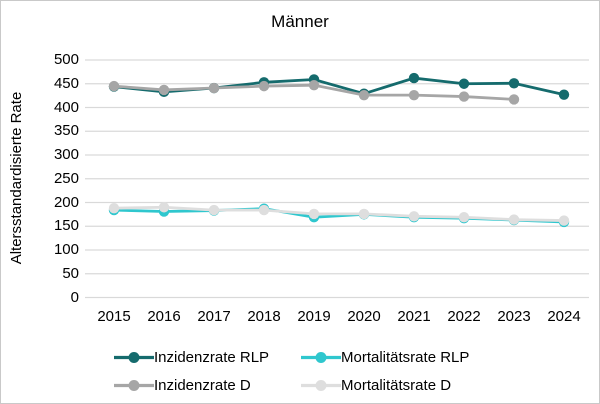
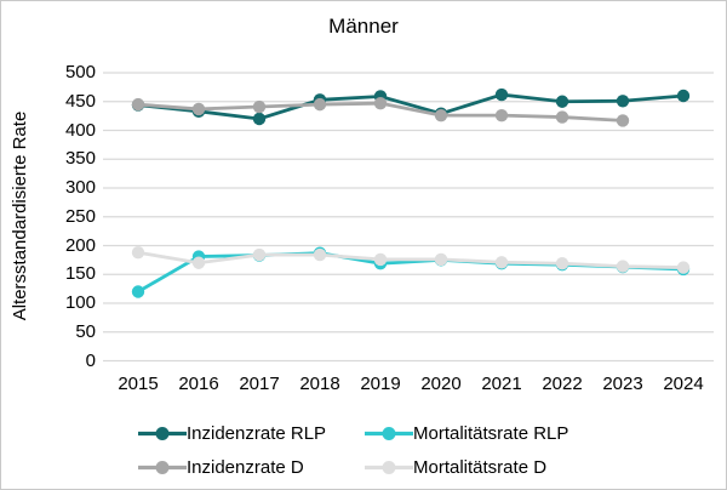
Mortalitätsrate RLP/2015: 180 -> 120
Mortalitätsrate D/2016: 190 -> 170
Inzidenzrate RLP/2017: 440 -> 420
Inzidenzrate RLP/2024: 430 -> 460
